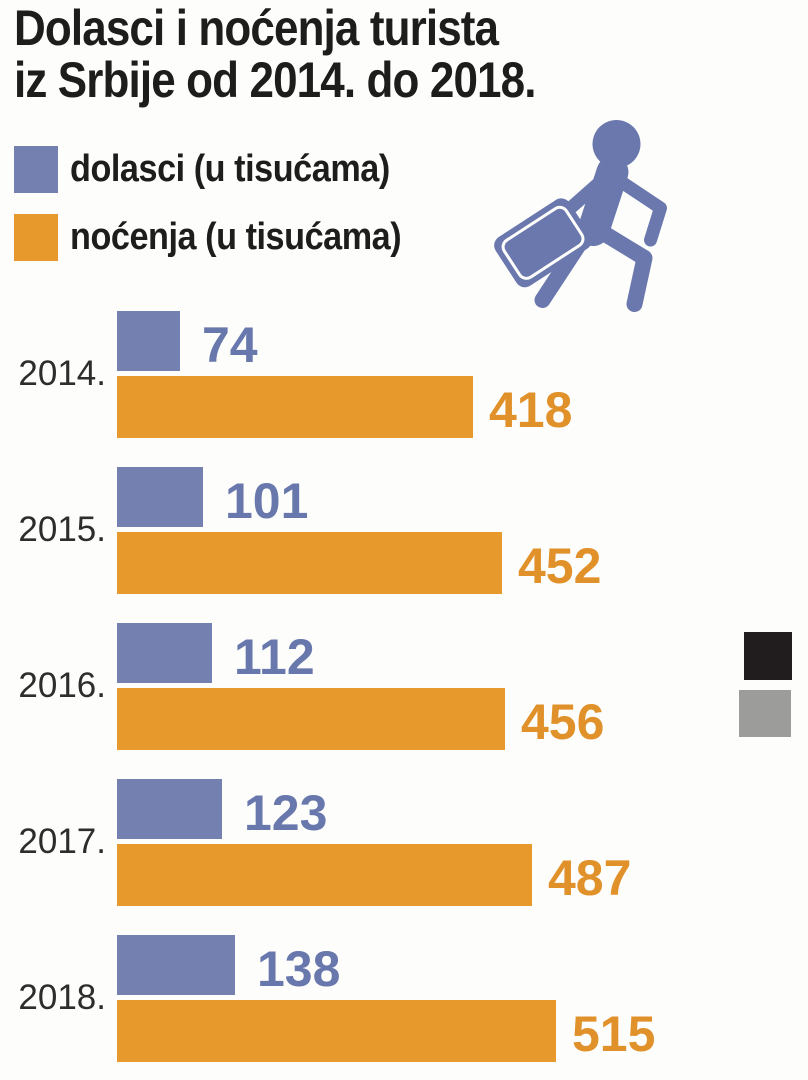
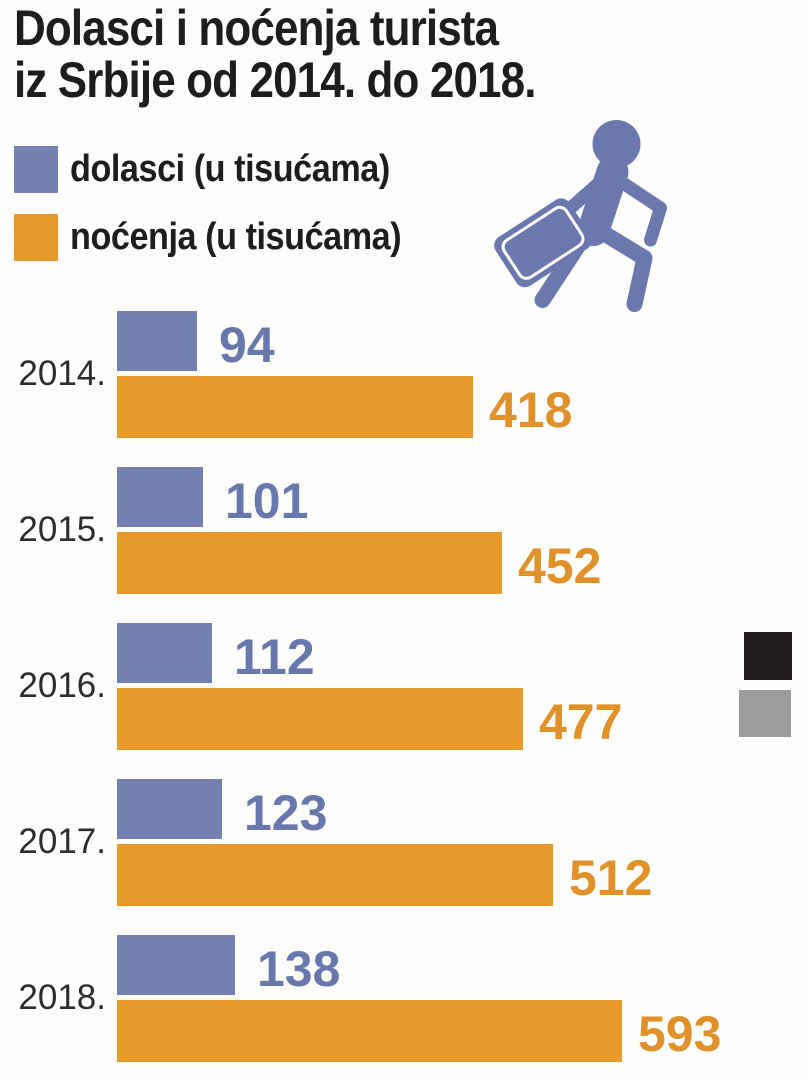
dolasci (u tisućama)/2014.: 74 -> 94
noćenja (u tisućama)/2016.: 456 -> 477
noćenja (u tisućama)/2017.: 487 -> 512
noćenja (u tisućama)/2018.: 515 -> 593
